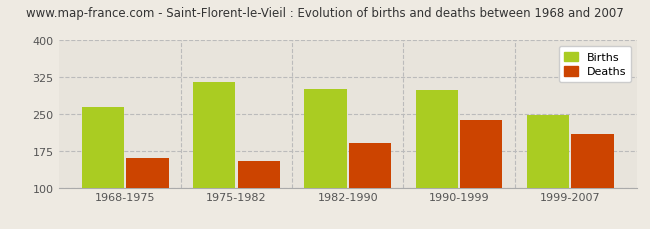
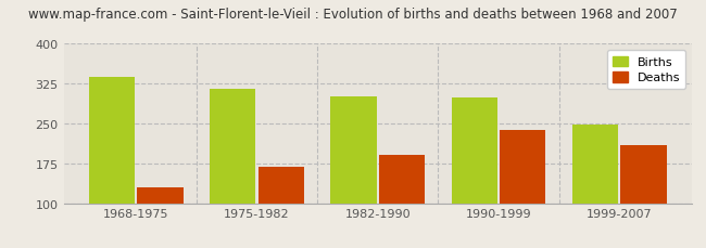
Births/1968-1975: 265 -> 338
Deaths/1968-1975: 160 -> 130
Deaths/1975-1982: 155 -> 168
